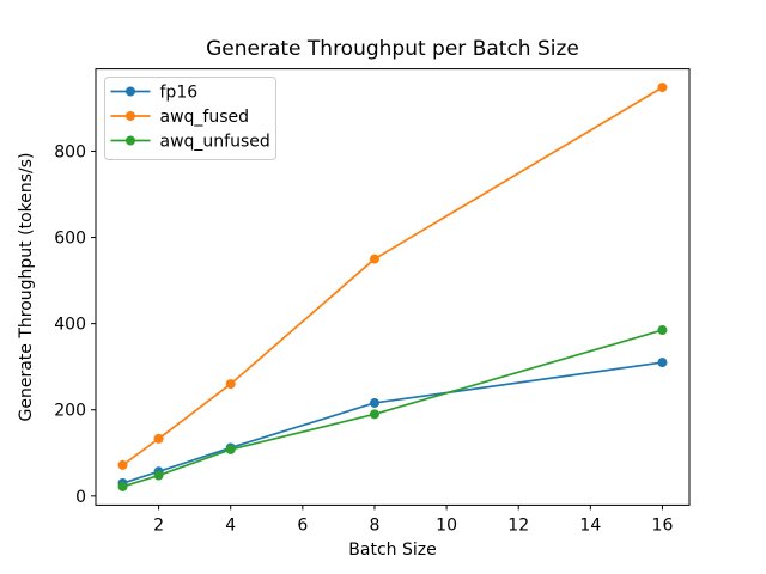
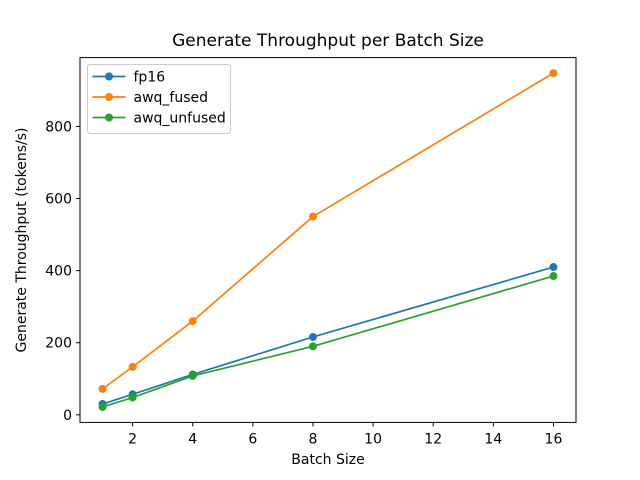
fp16/16: 310 -> 410
